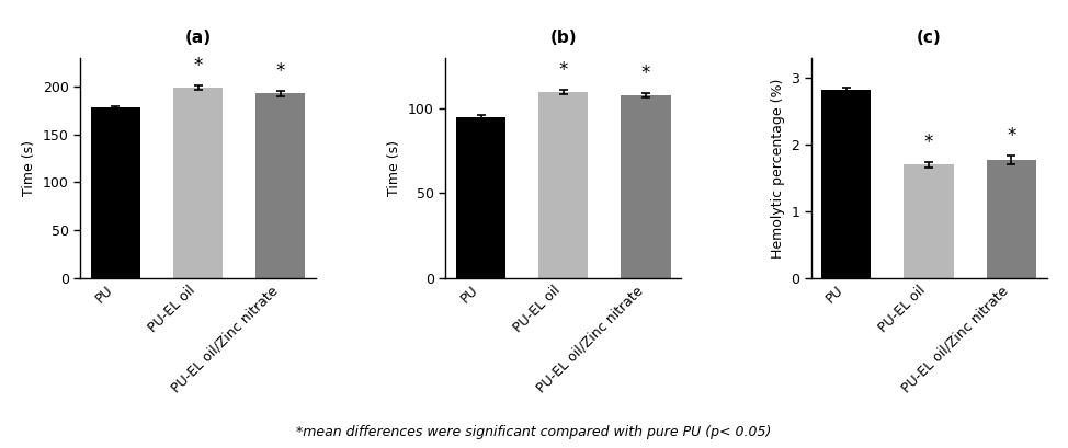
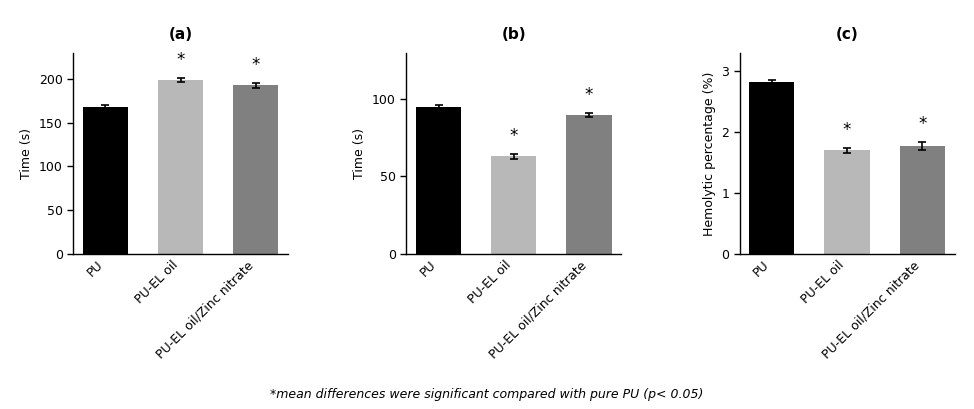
(a)/PU: 178 -> 168
(b)/PU-EL oil: 110 -> 63
(b)/PU-EL oil/Zinc nitrate: 108 -> 90
